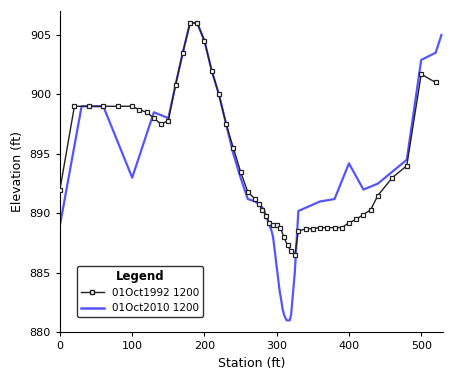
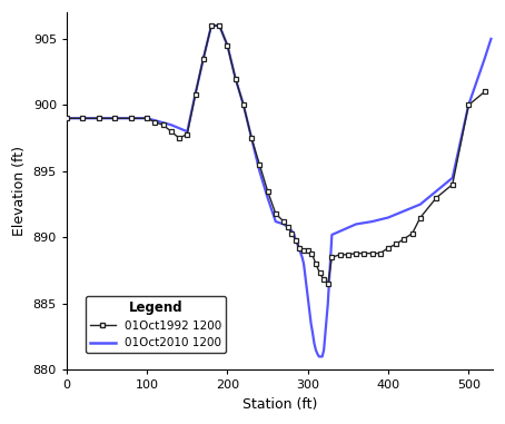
01Oct1992 1200/0: 892.0 -> 899.0
01Oct2010 1200/0: 889.0 -> 899.0
01Oct2010 1200/100: 893.0 -> 899.0
01Oct2010 1200/400: 894.2 -> 891.5
01Oct1992 1200/500: 901.7 -> 900.0
01Oct2010 1200/500: 902.9 -> 900.0
